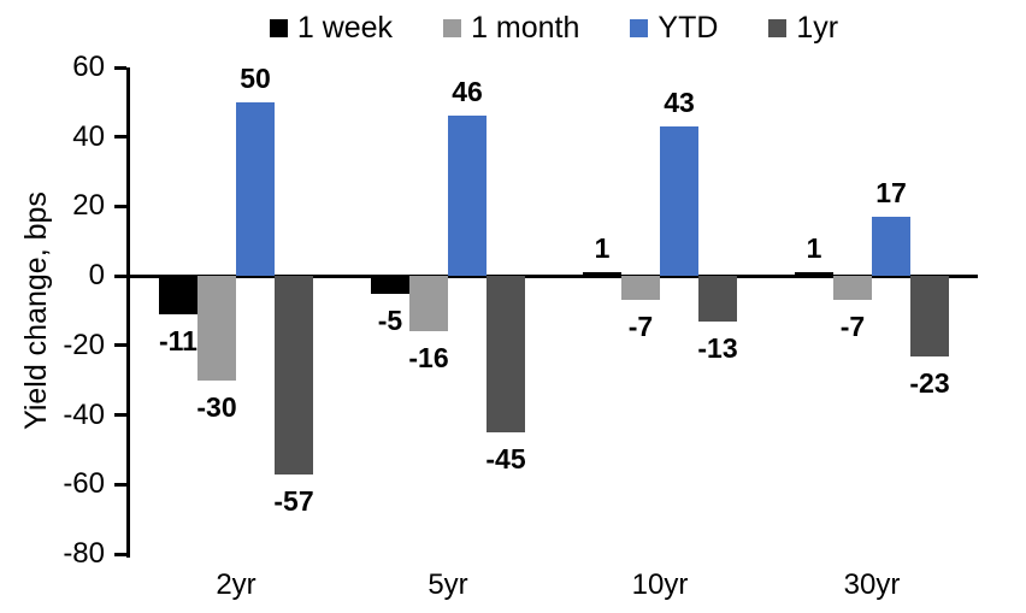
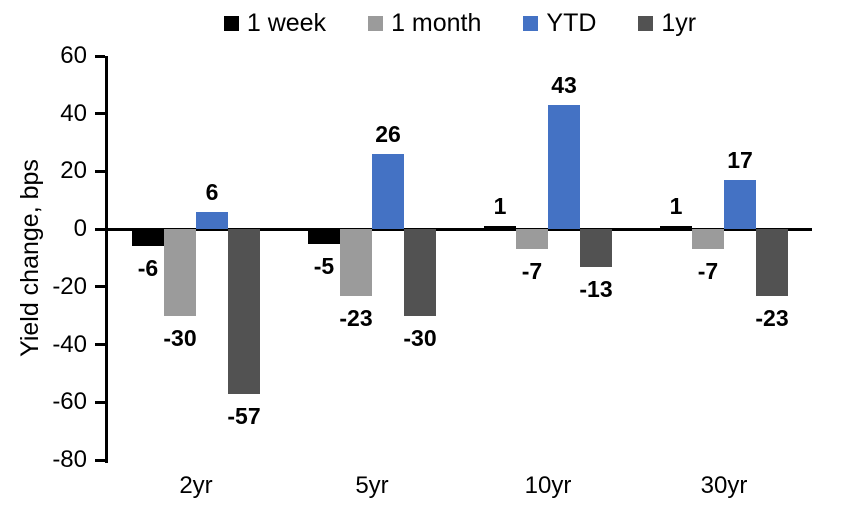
1 week/2yr: -11 -> -6
YTD/2yr: 50 -> 6
1 month/5yr: -16 -> -23
YTD/5yr: 46 -> 26
1yr/5yr: -45 -> -30
